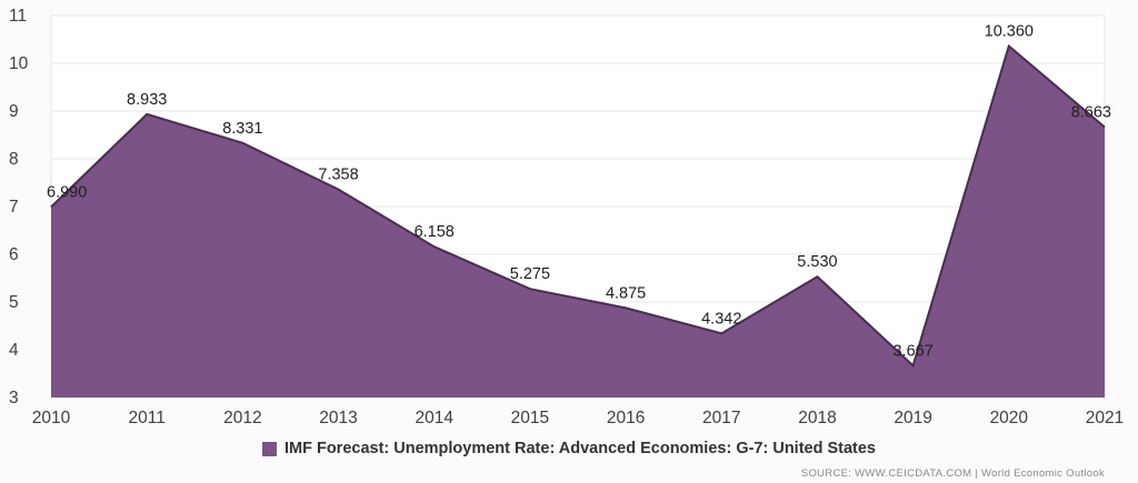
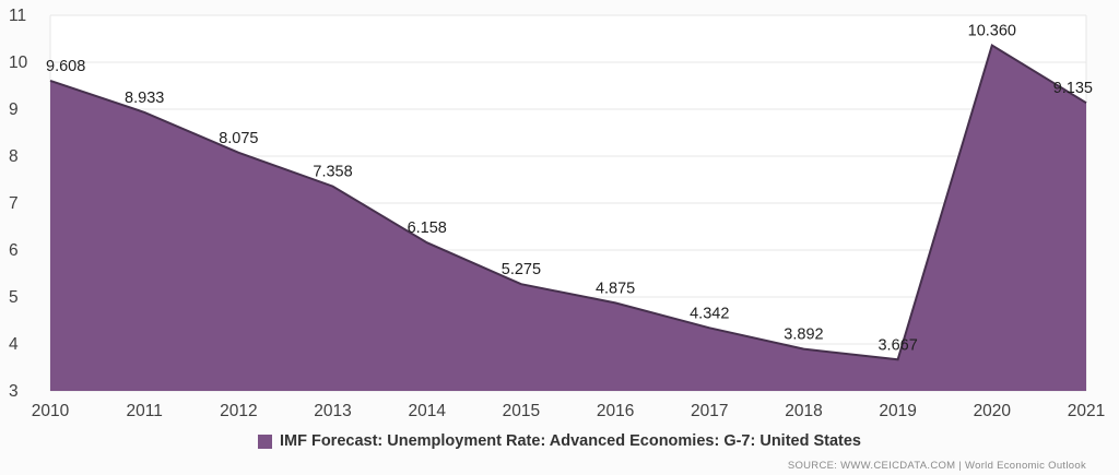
2010: 6.990 -> 9.608
2012: 8.331 -> 8.075
2018: 5.530 -> 3.892
2021: 8.663 -> 9.135
